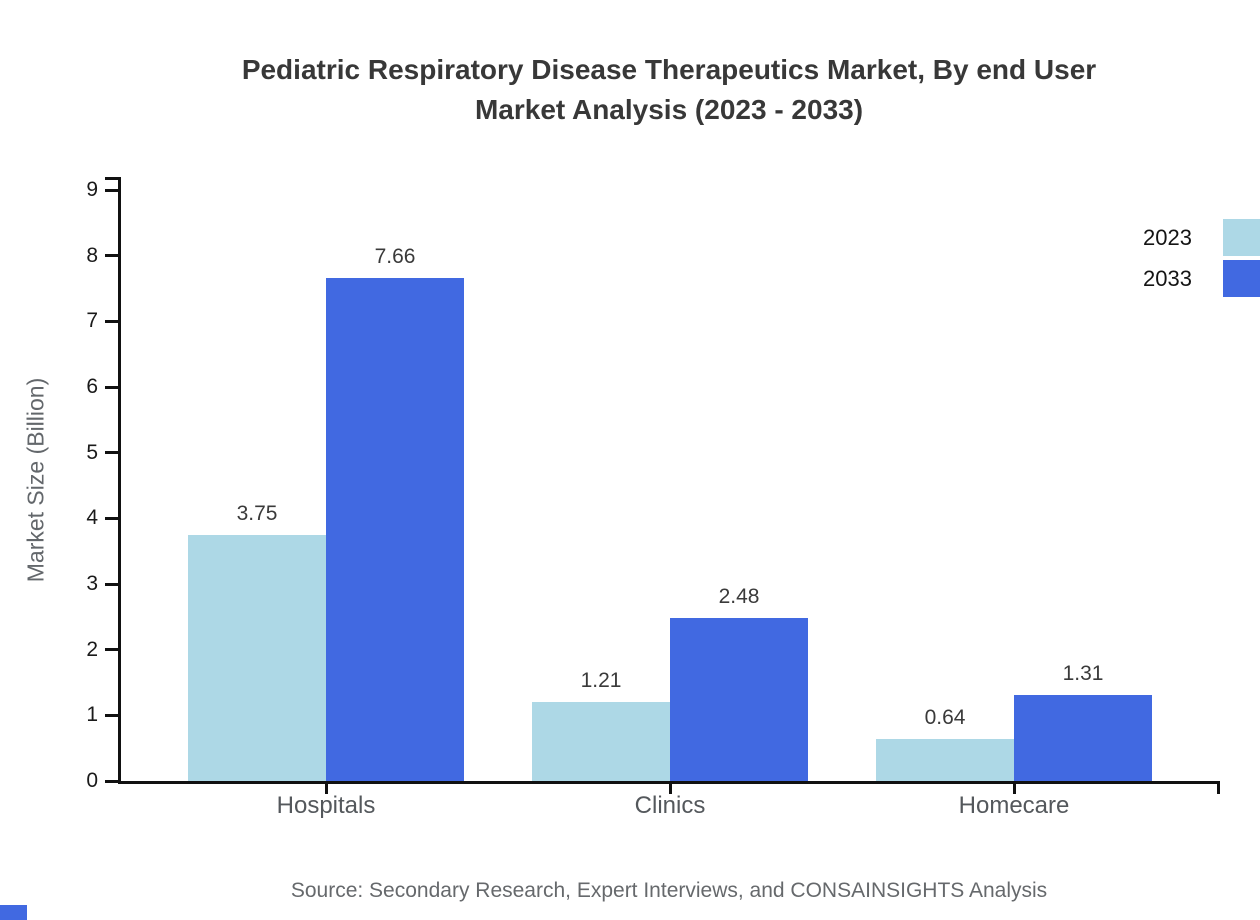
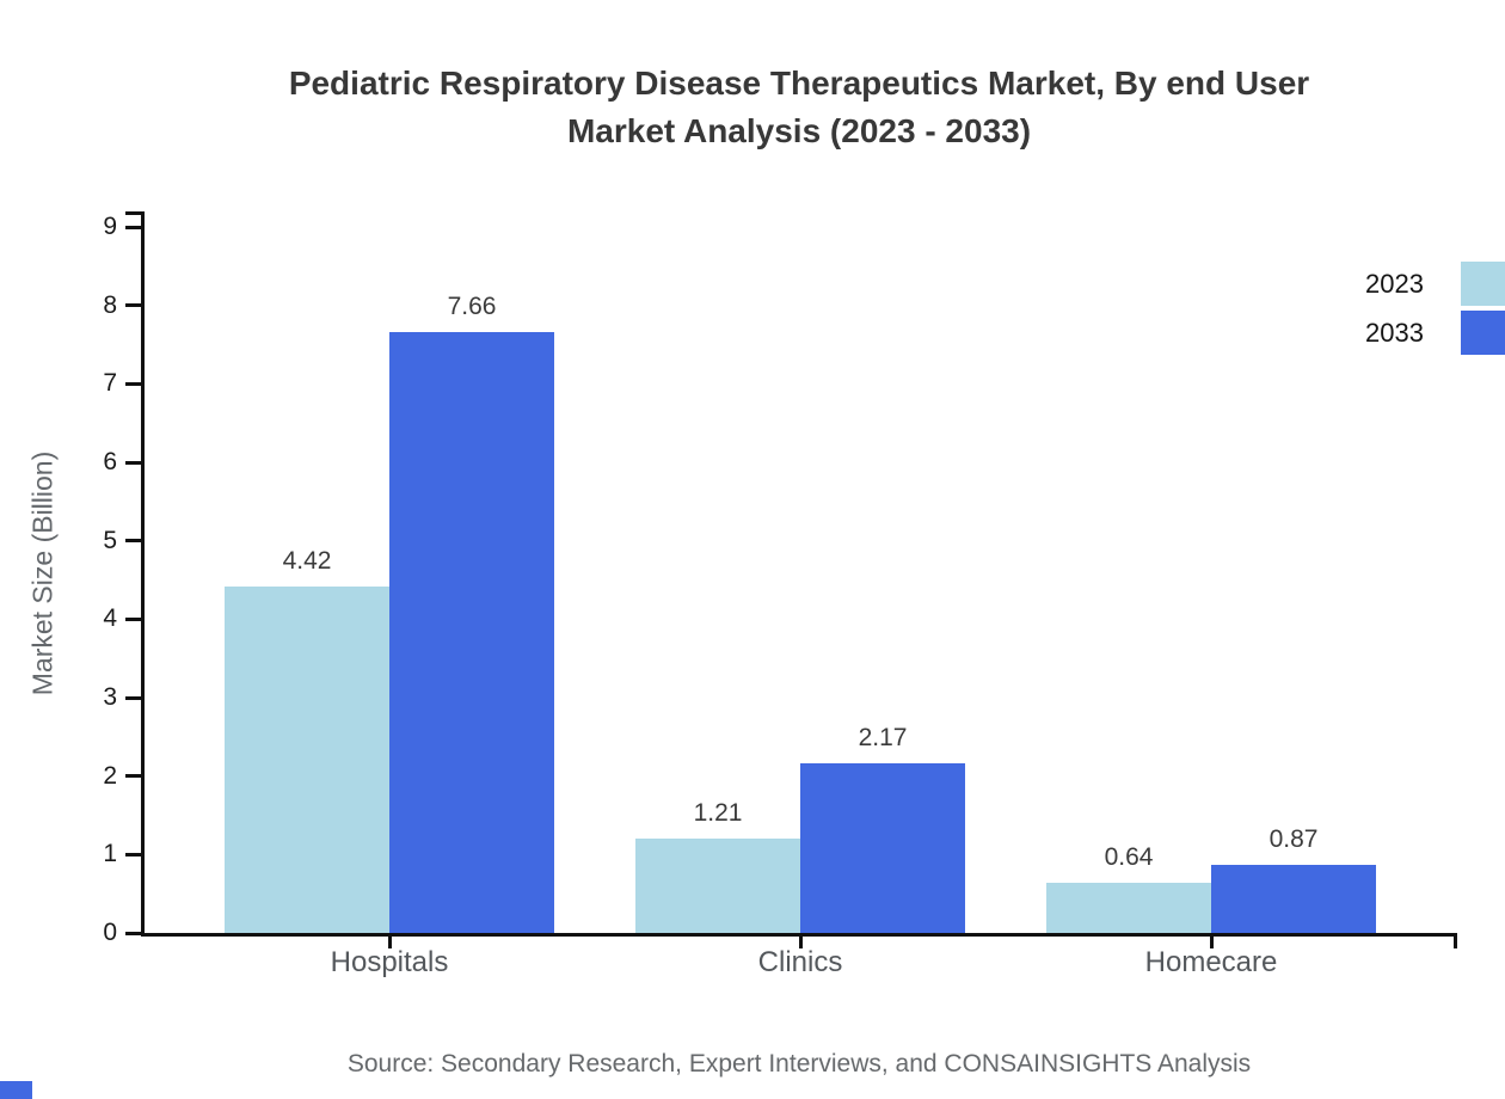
2023/Hospitals: 3.75 -> 4.42
2033/Clinics: 2.48 -> 2.17
2033/Homecare: 1.31 -> 0.87
